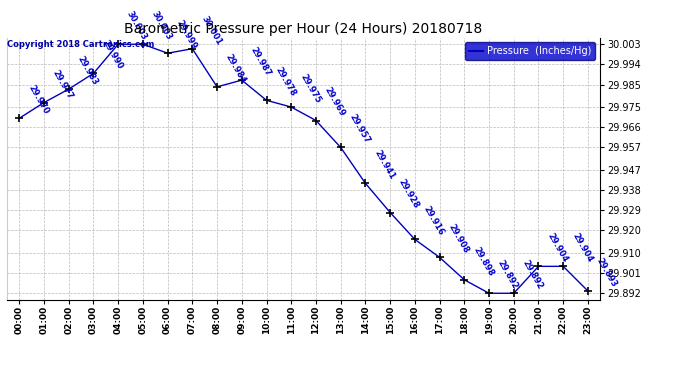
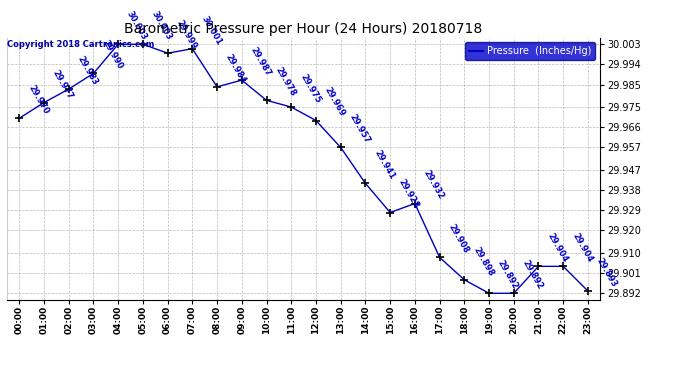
16:00: 29.916 -> 29.932
